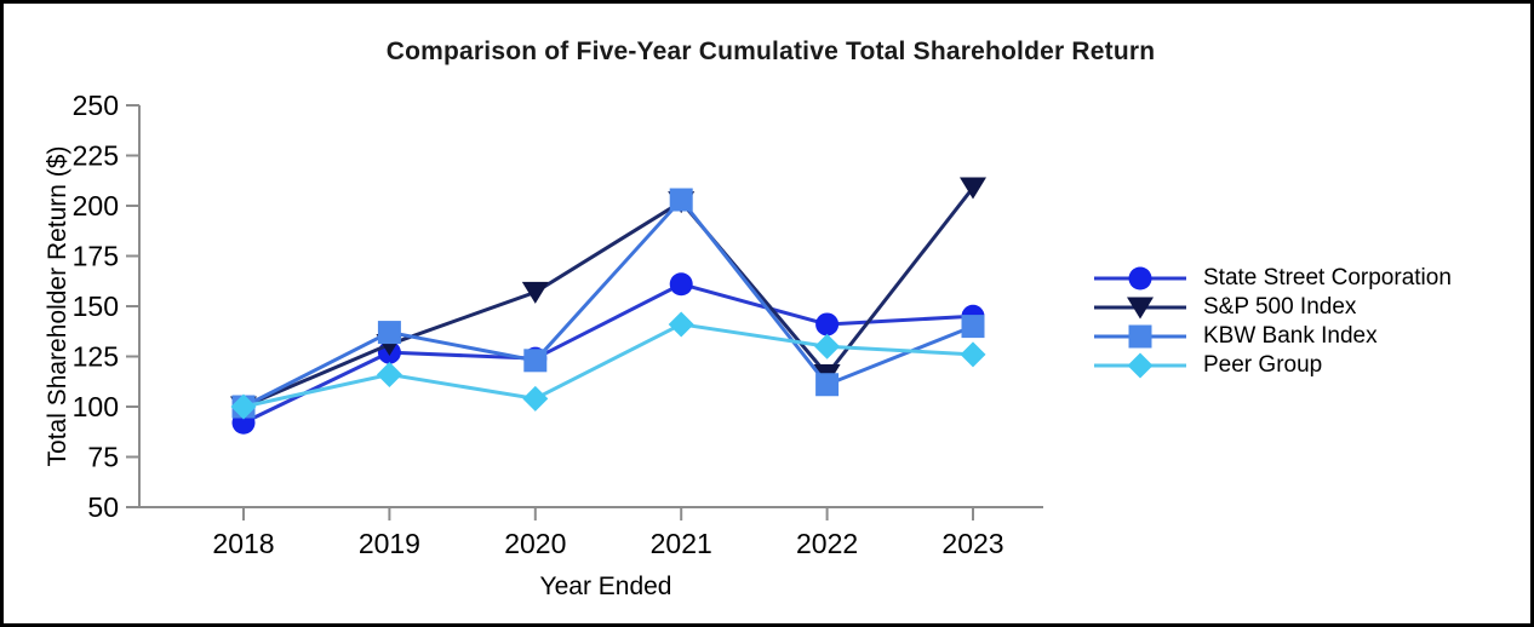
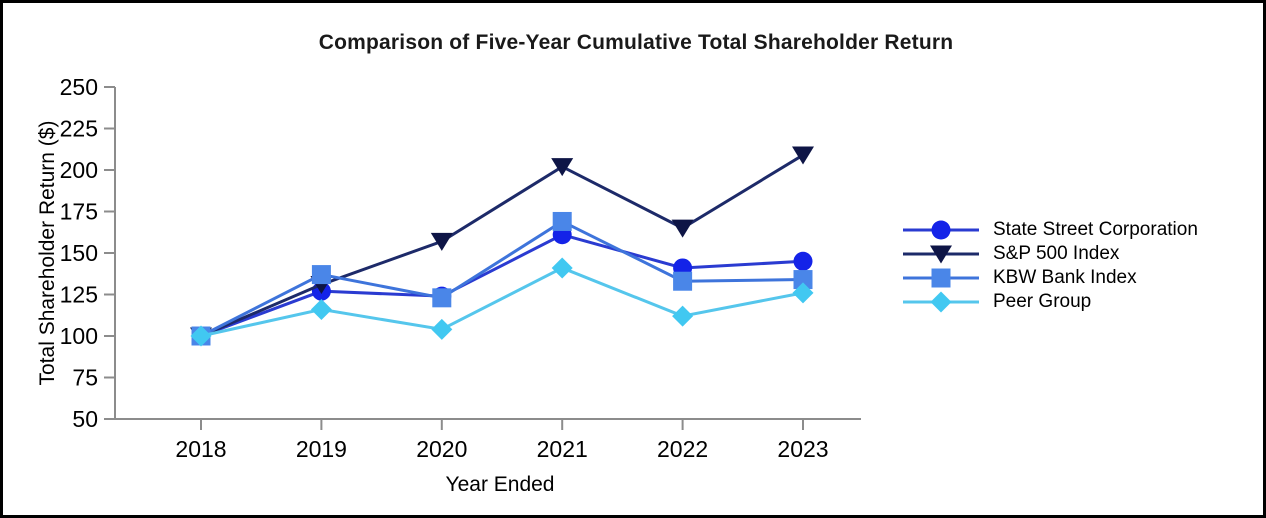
State Street Corporation/2018: 92 -> 100
KBW Bank Index/2021: 203 -> 169
S&P 500 Index/2022: 116 -> 165
KBW Bank Index/2022: 111 -> 133
Peer Group/2022: 130 -> 112
KBW Bank Index/2023: 140 -> 134
